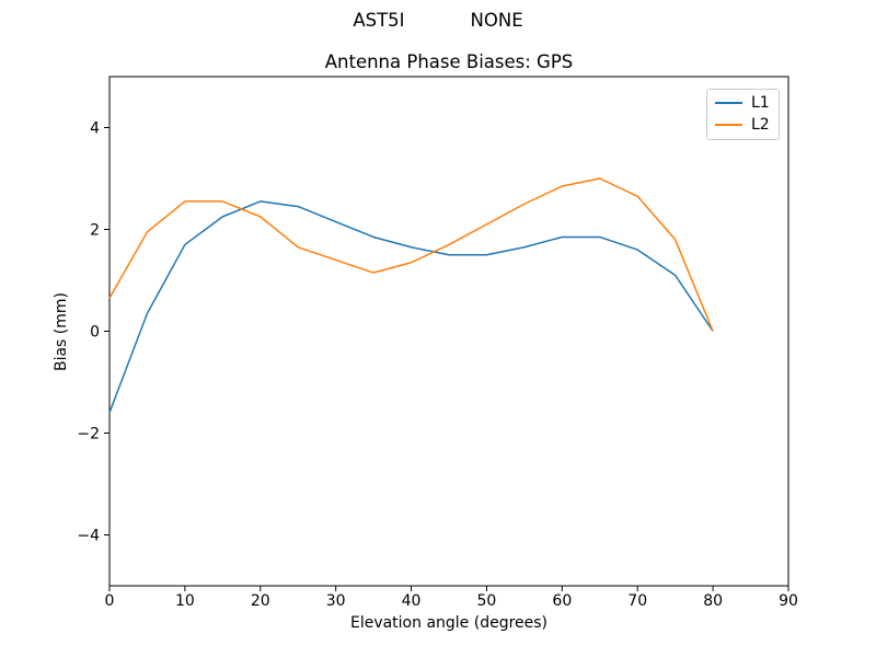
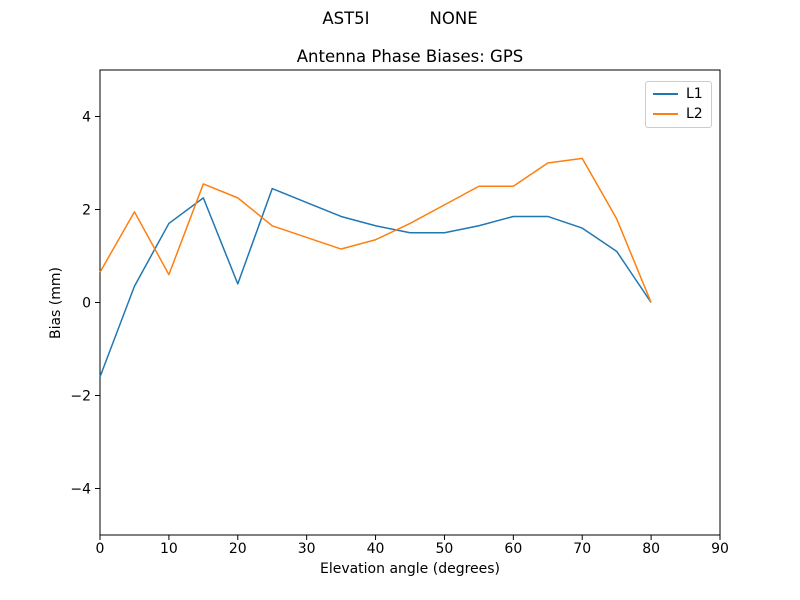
L2/10: 2.5 -> 0.6
L1/20: 2.5 -> 0.4
L2/60: 2.9 -> 2.5
L2/70: 2.6 -> 3.1
